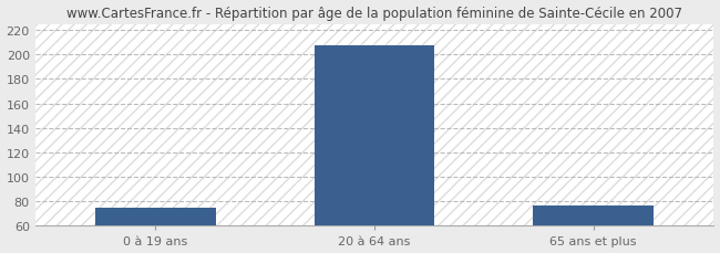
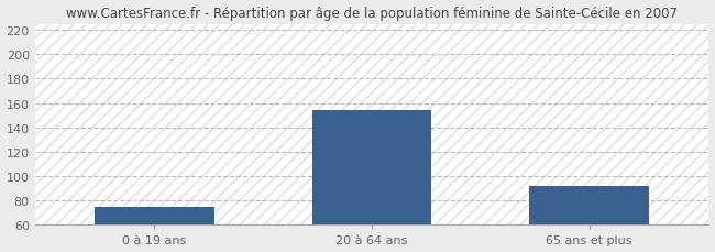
20 à 64 ans: 207 -> 154
65 ans et plus: 77 -> 92
